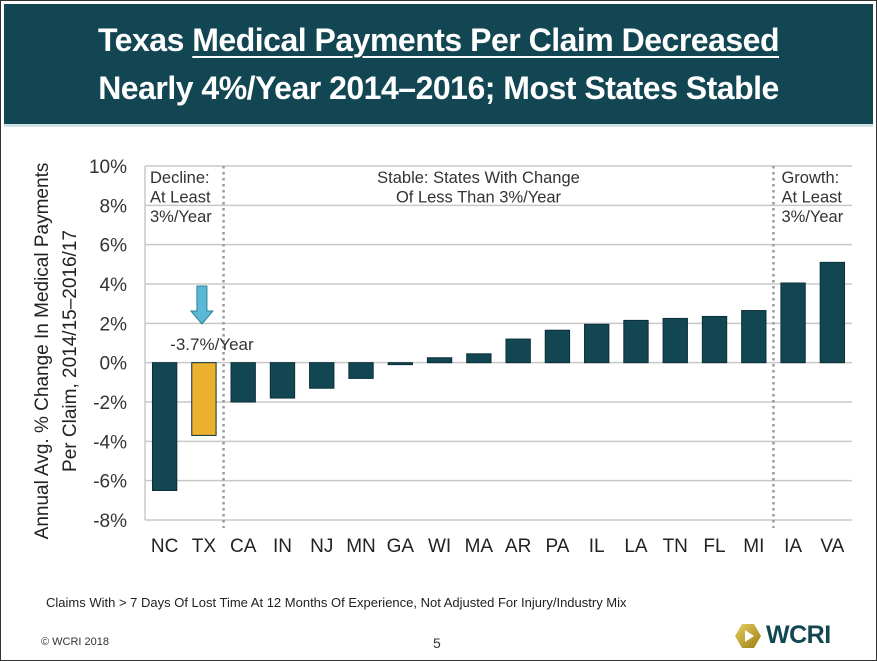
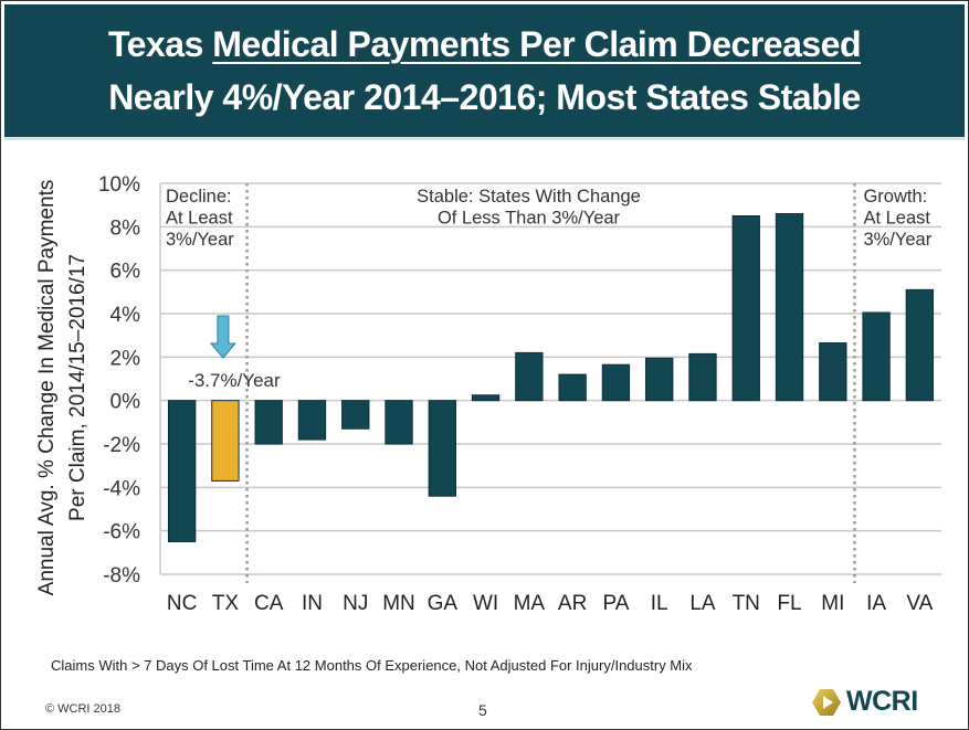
MN: -0.8% -> -2.0%
GA: -0.1% -> -4.4%
MA: 0.5% -> 2.2%
TN: 2.2% -> 8.5%
FL: 2.4% -> 8.6%
